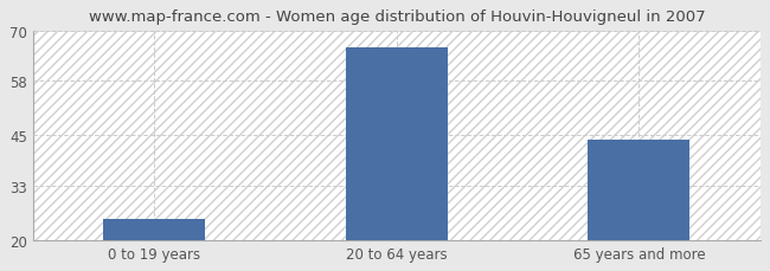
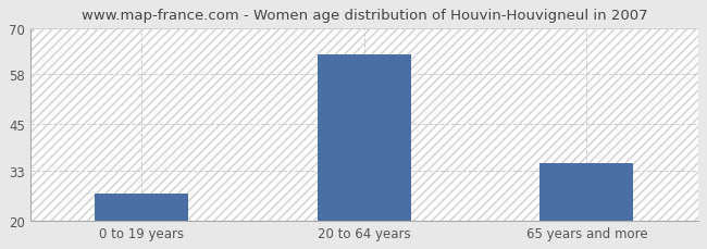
0 to 19 years: 25 -> 27
20 to 64 years: 66 -> 63
65 years and more: 44 -> 35
